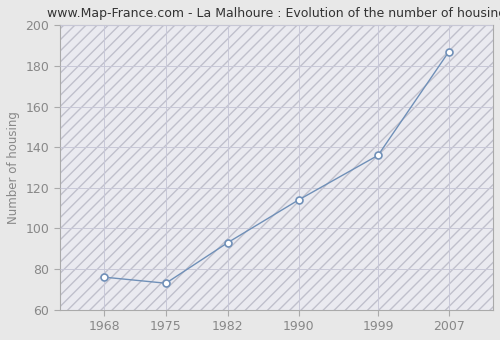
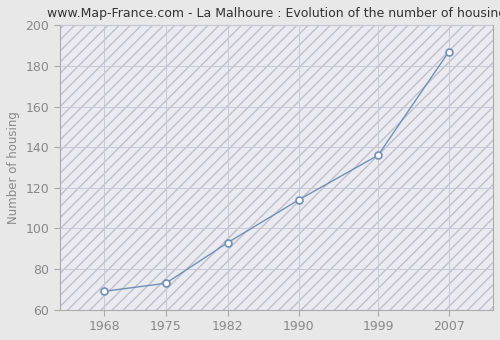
1968: 76 -> 69
